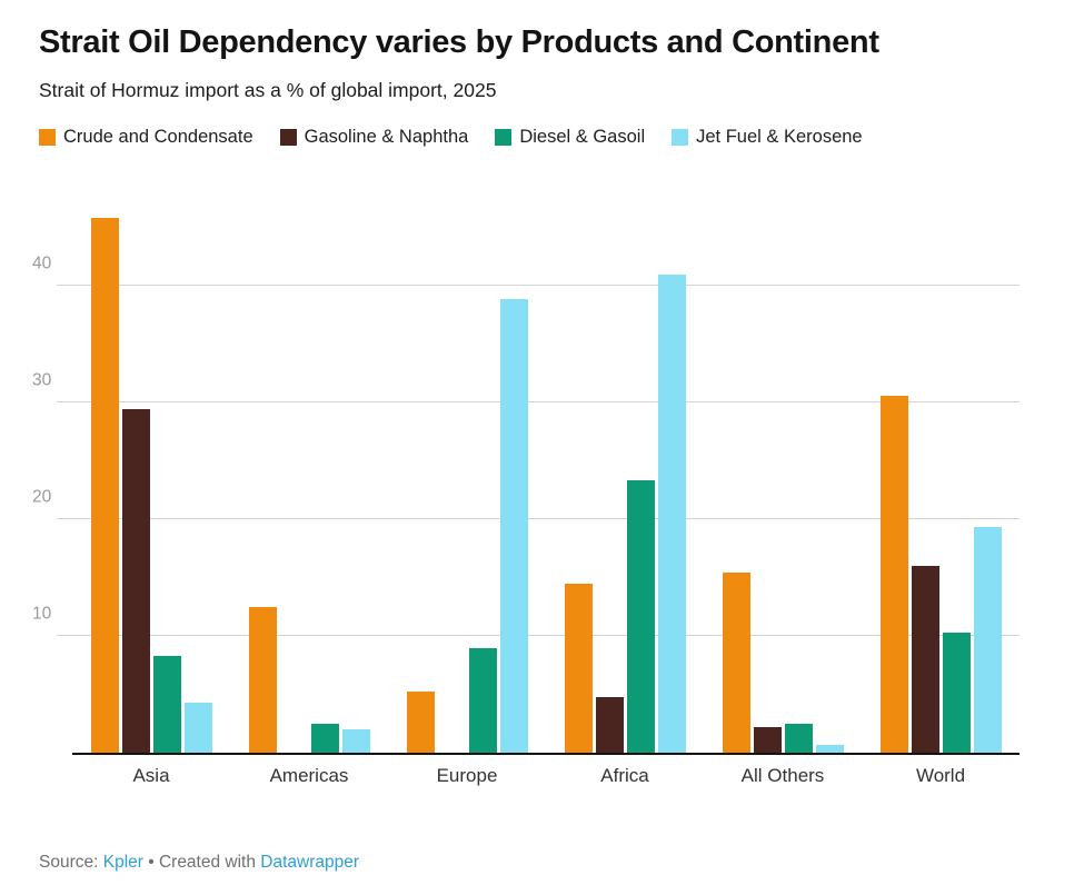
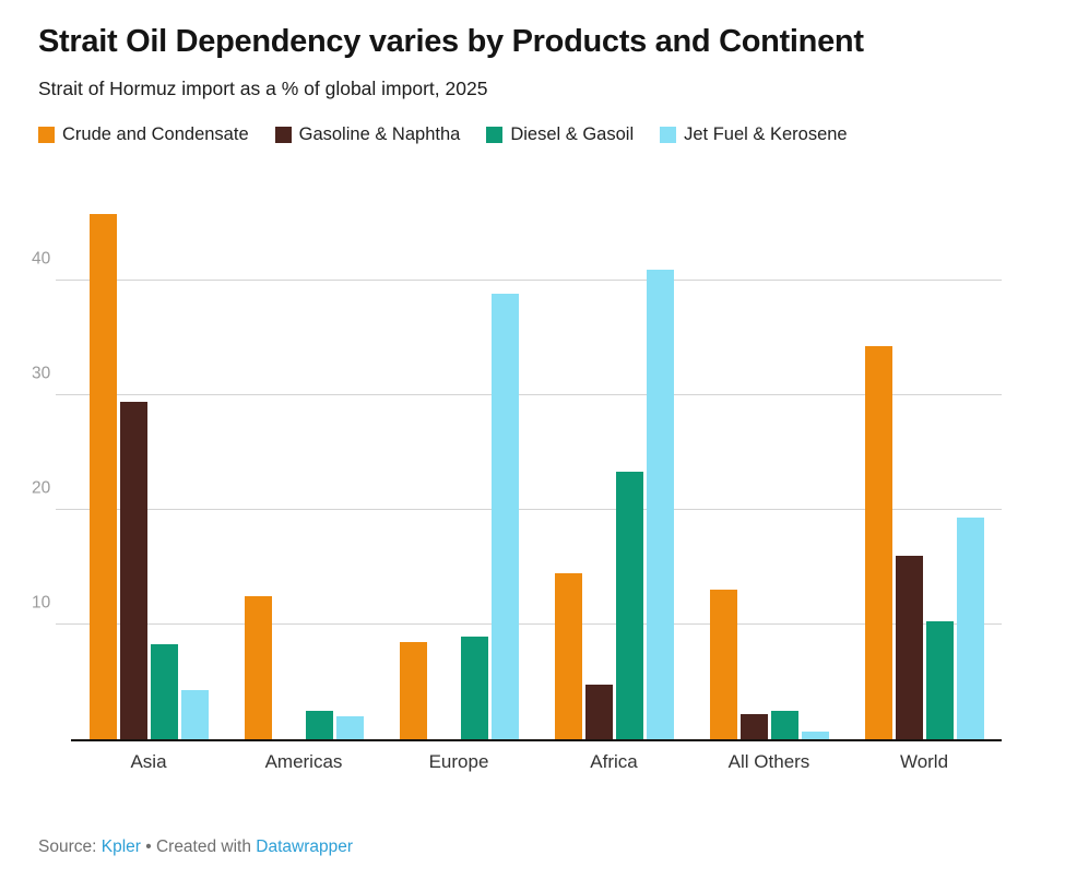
Crude and Condensate/Europe: 5.3 -> 8.5
Crude and Condensate/All Others: 15.5 -> 13.1
Crude and Condensate/World: 30.6 -> 34.3
